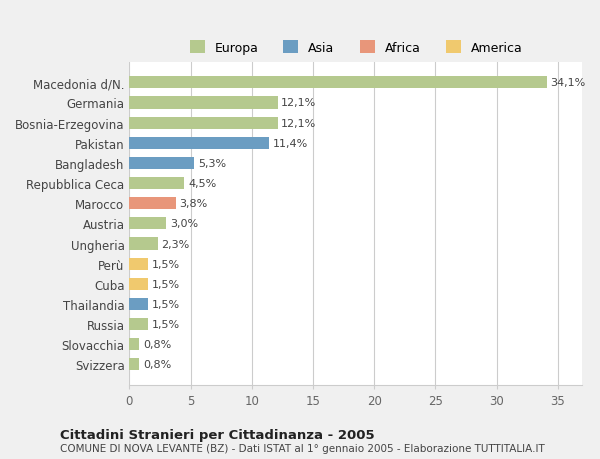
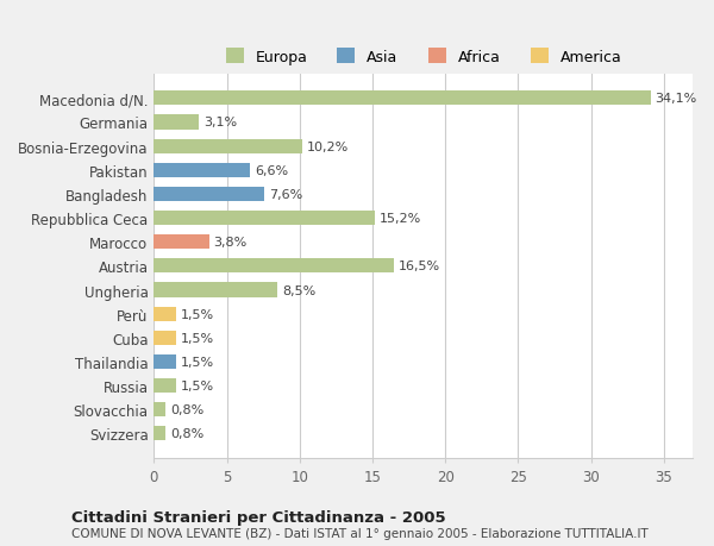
Germania: 12,1% -> 3,1%
Bosnia-Erzegovina: 12,1% -> 10,2%
Pakistan: 11,4% -> 6,6%
Bangladesh: 5,3% -> 7,6%
Repubblica Ceca: 4,5% -> 15,2%
Austria: 3,0% -> 16,5%
Ungheria: 2,3% -> 8,5%
